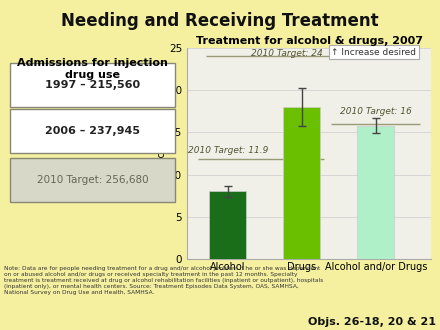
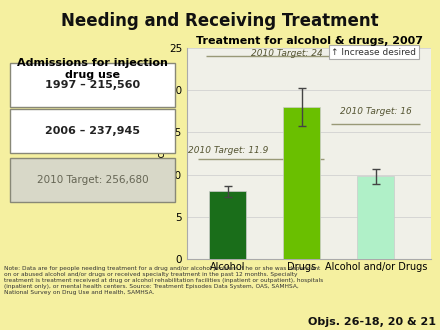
Alcohol and/or Drugs: 15.8 -> 9.8
